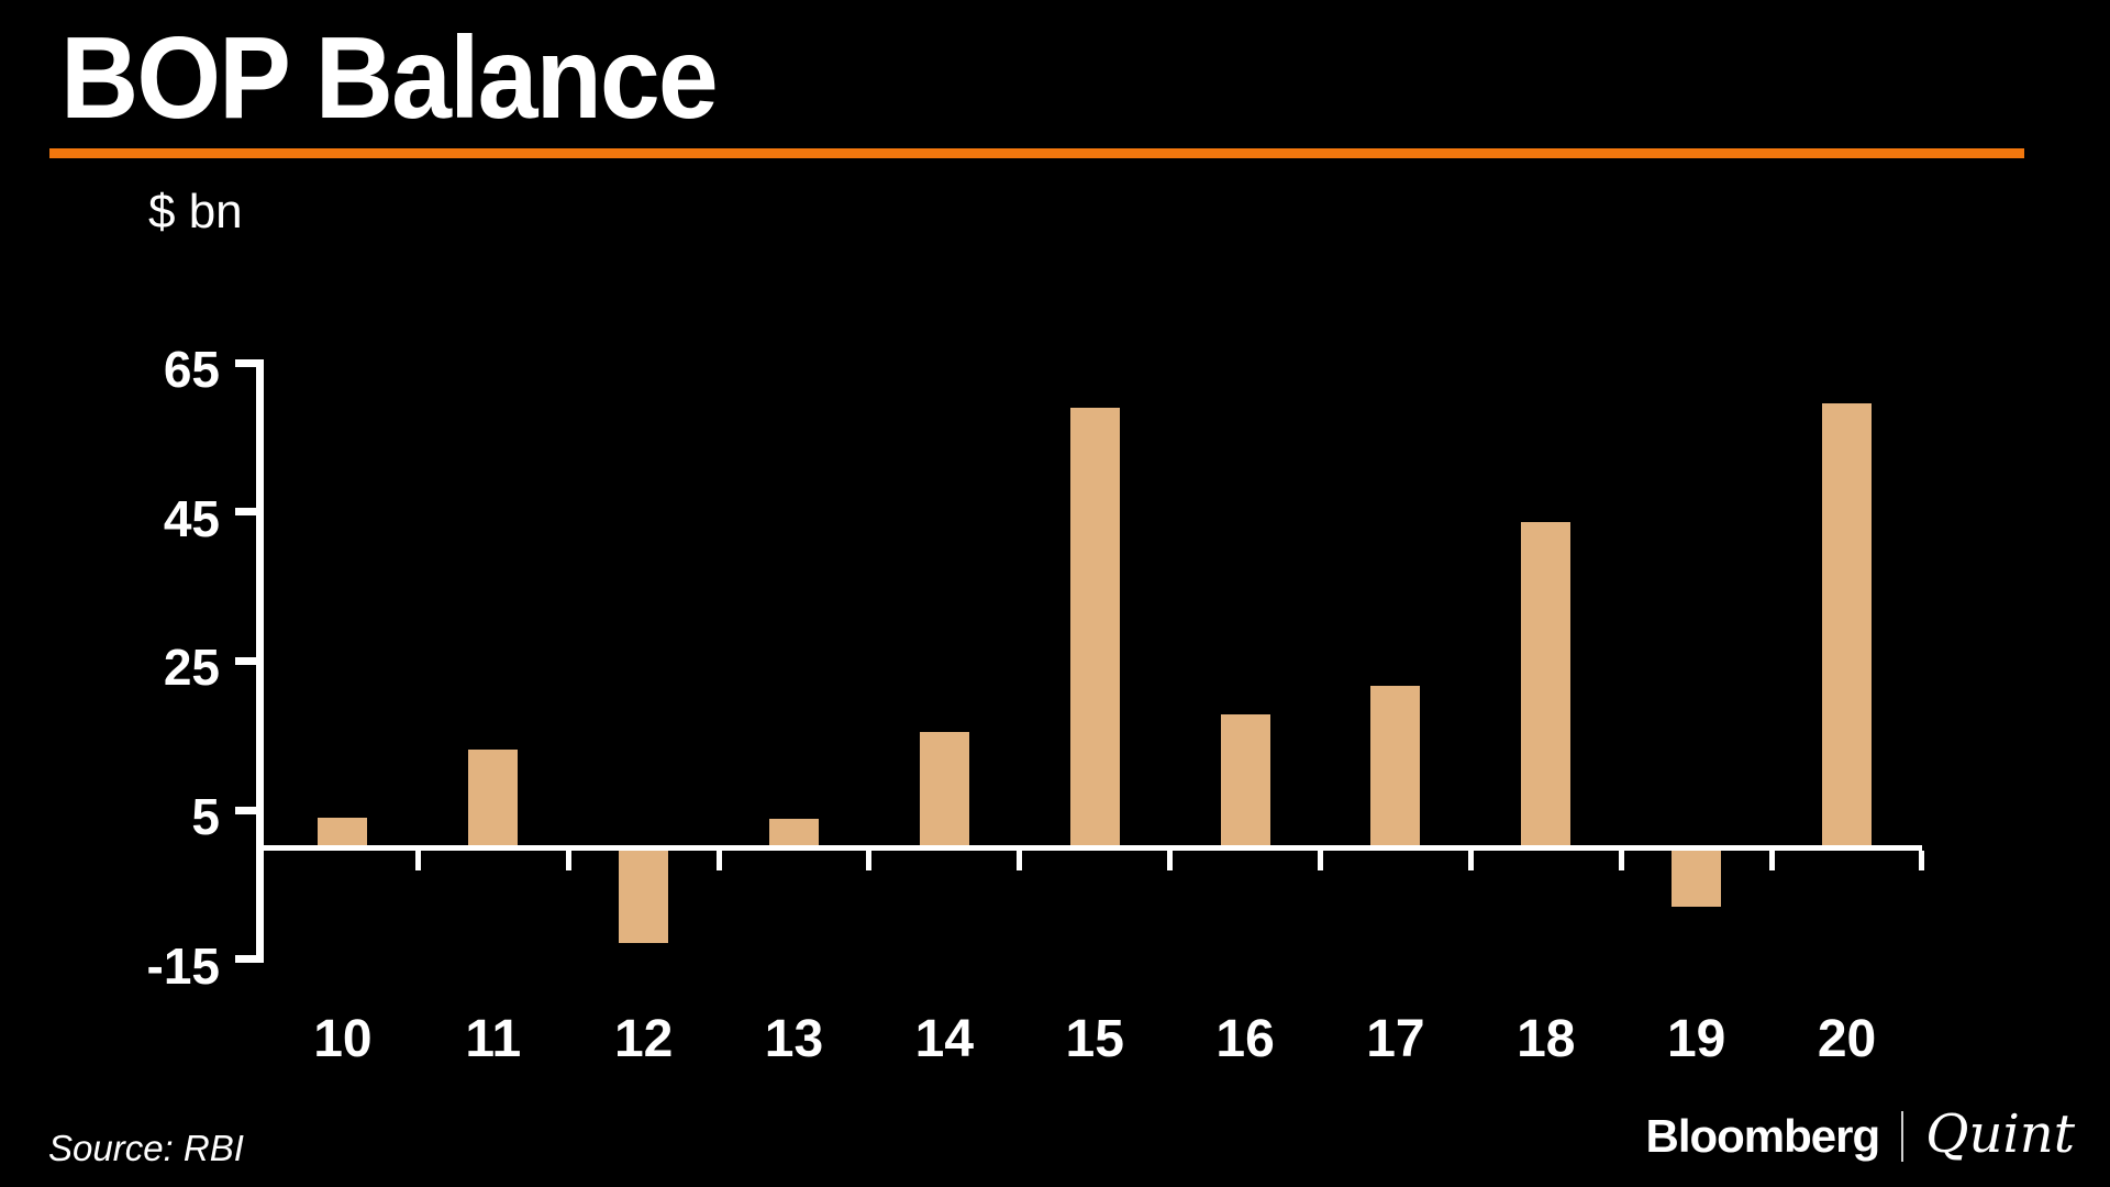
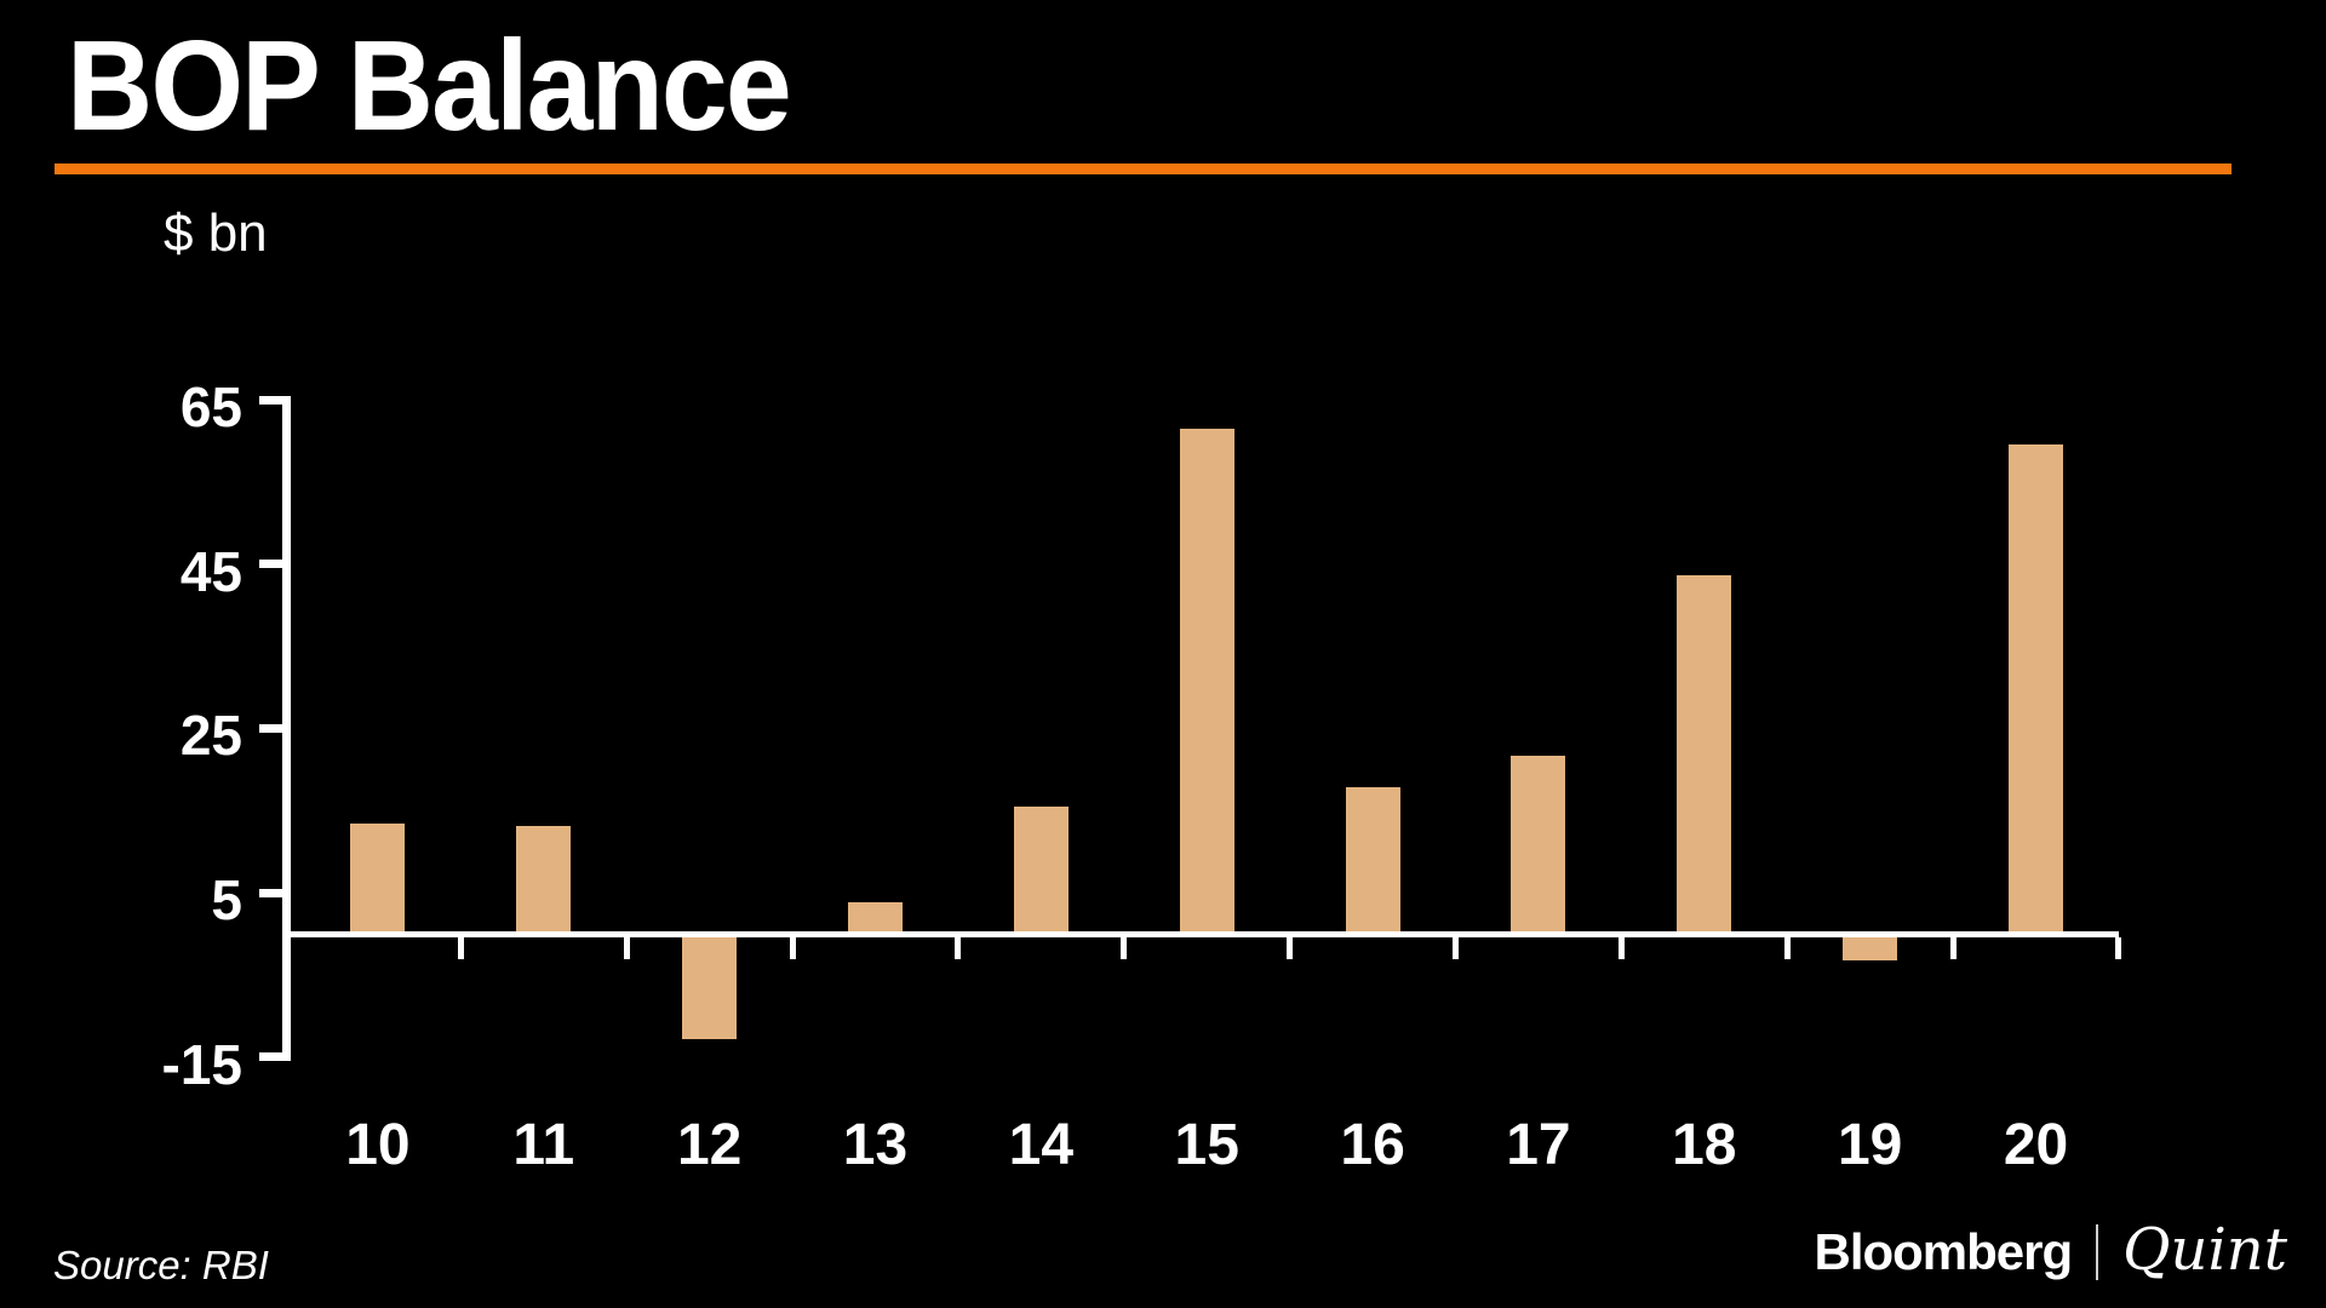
10: 4 -> 13
15: 59 -> 61
19: -8 -> -3
